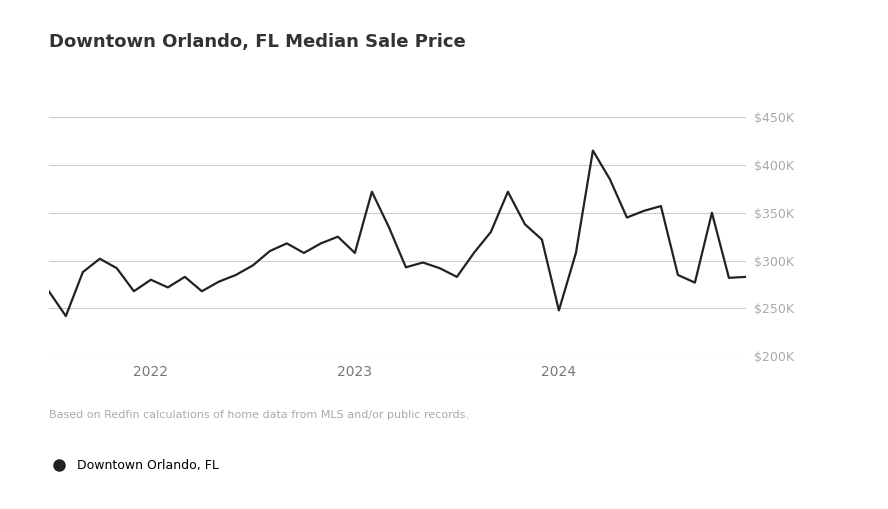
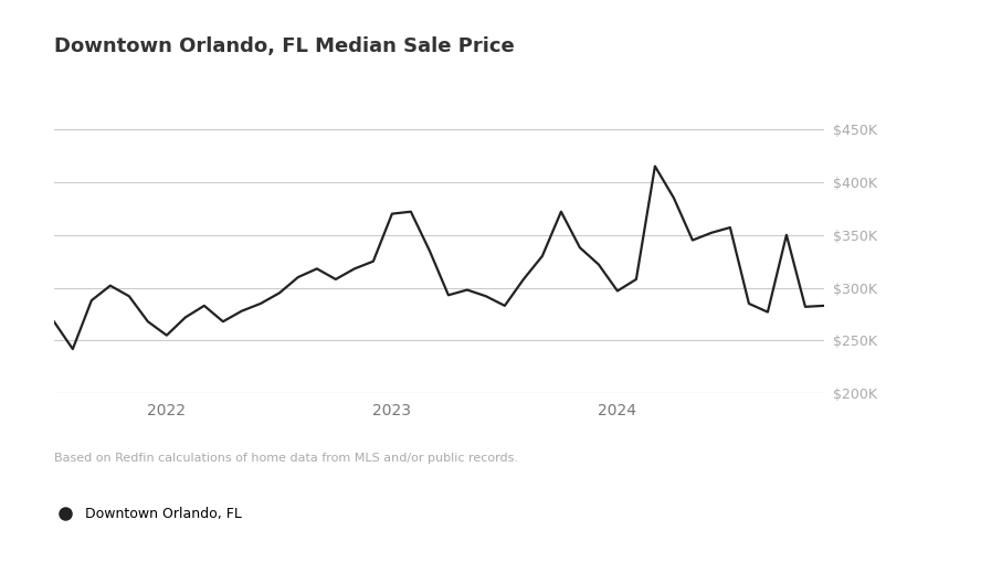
2022: $280K -> $255K
2023: $308K -> $370K
2024: $248K -> $297K
